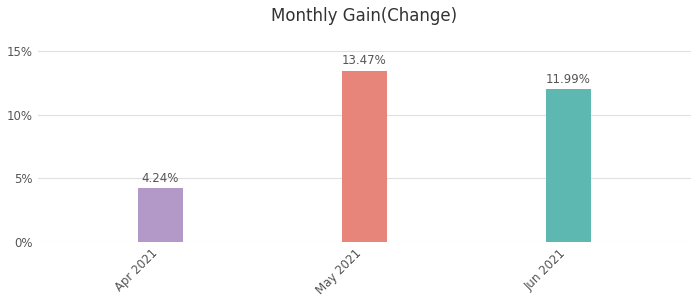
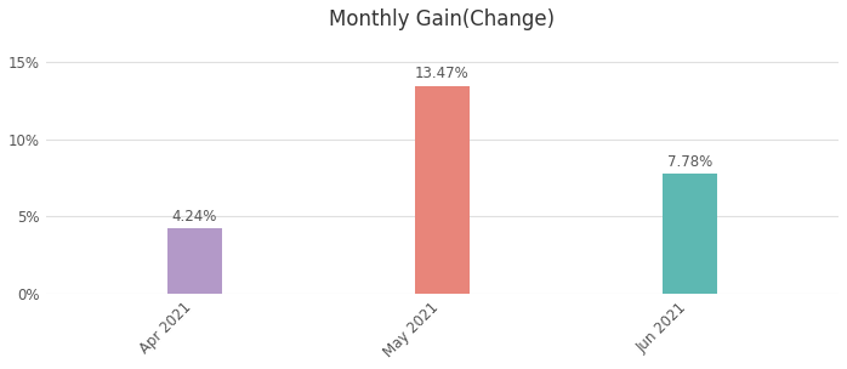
Jun 2021: 11.99% -> 7.78%
